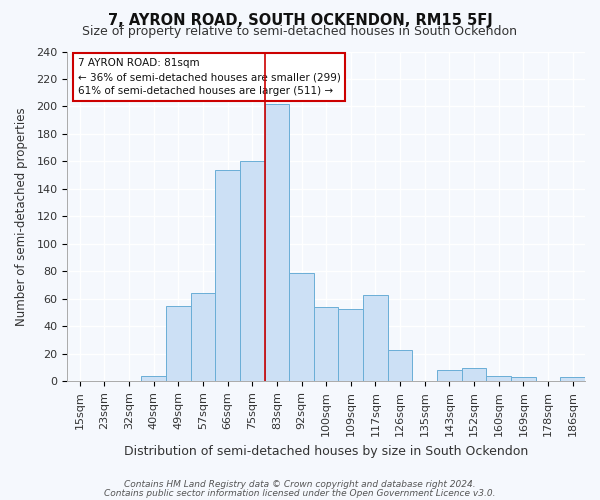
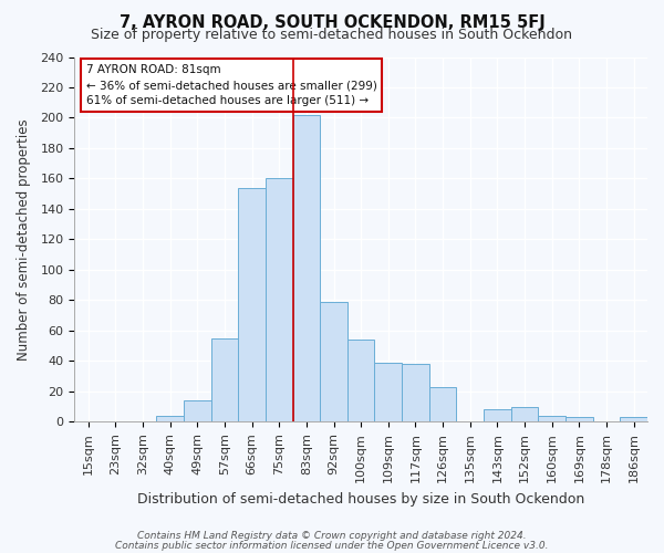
49sqm: 55 -> 14
57sqm: 64 -> 55
109sqm: 53 -> 39
117sqm: 63 -> 38
